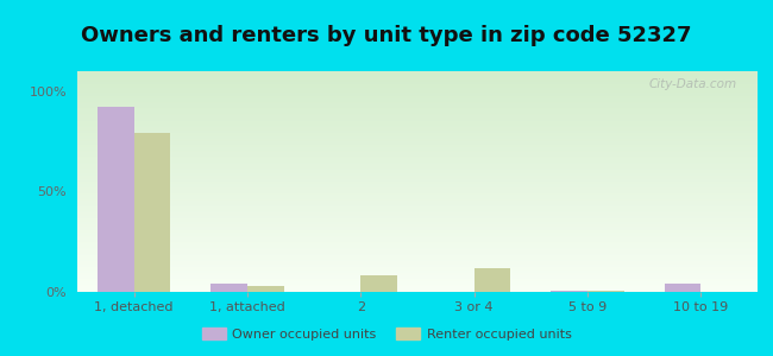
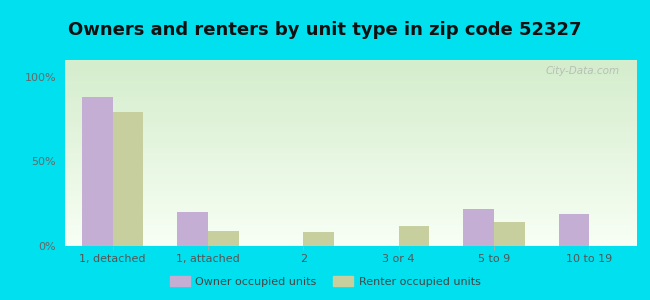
Owner occupied units/1, detached: 92% -> 88%
Owner occupied units/1, attached: 4% -> 20%
Renter occupied units/1, attached: 3% -> 9%
Owner occupied units/5 to 9: 0% -> 22%
Renter occupied units/5 to 9: 0% -> 14%
Owner occupied units/10 to 19: 4% -> 19%
